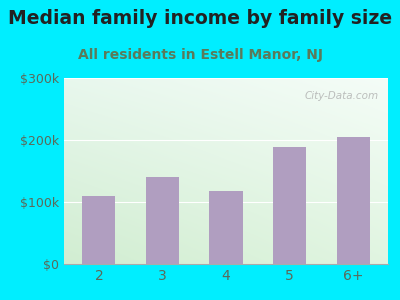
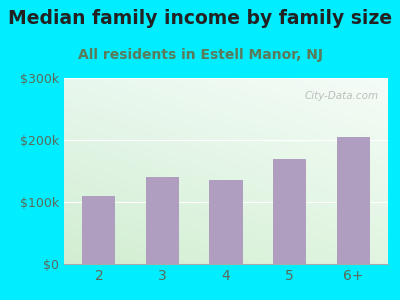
4: $118k -> $135k
5: $188k -> $170k
